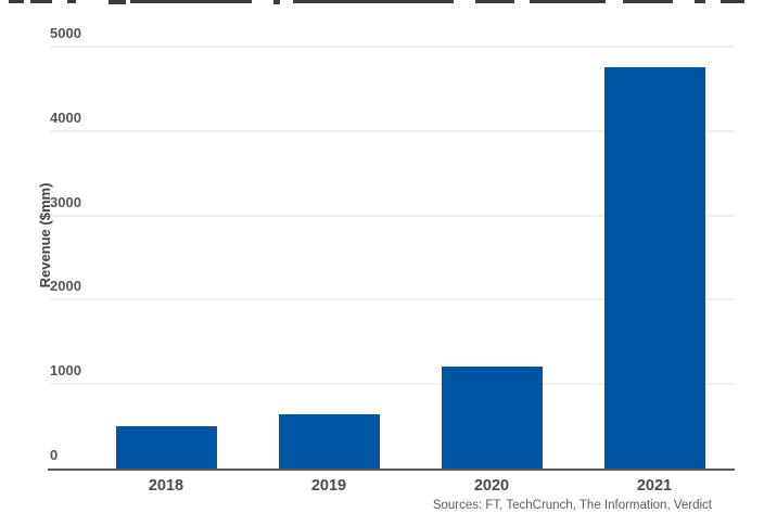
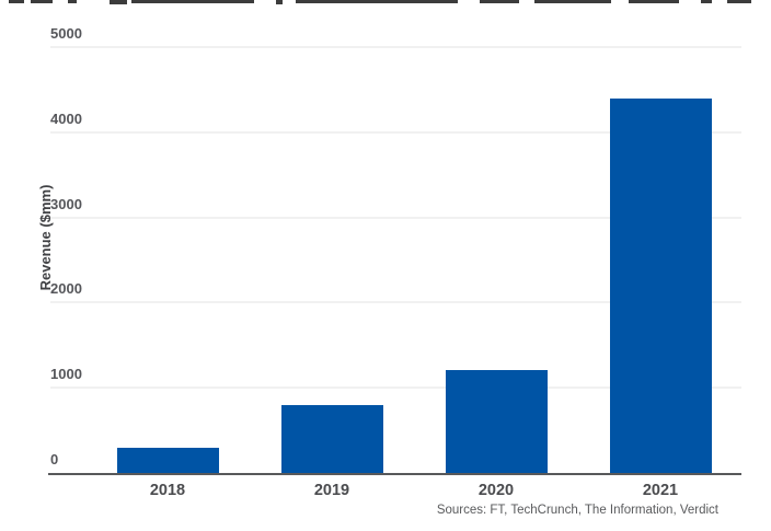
2018: 500 -> 300
2019: 600 -> 800
2021: 4800 -> 4400
